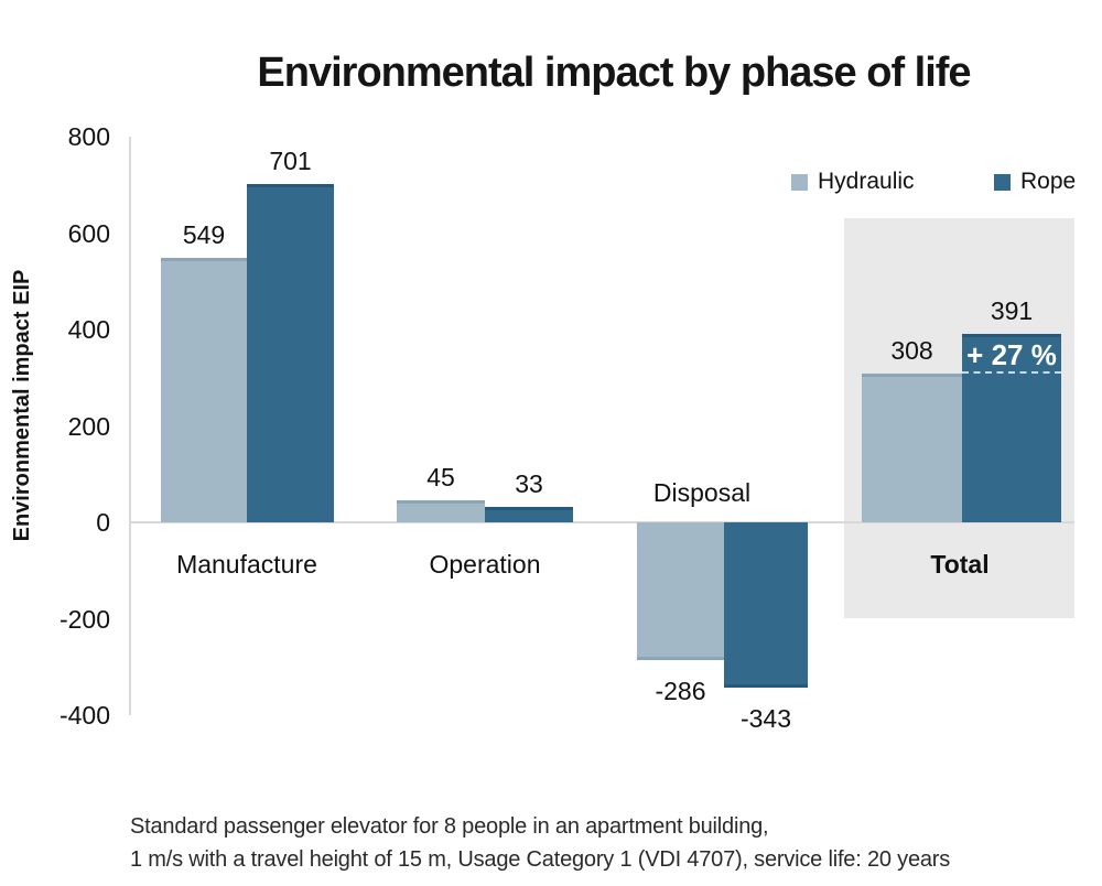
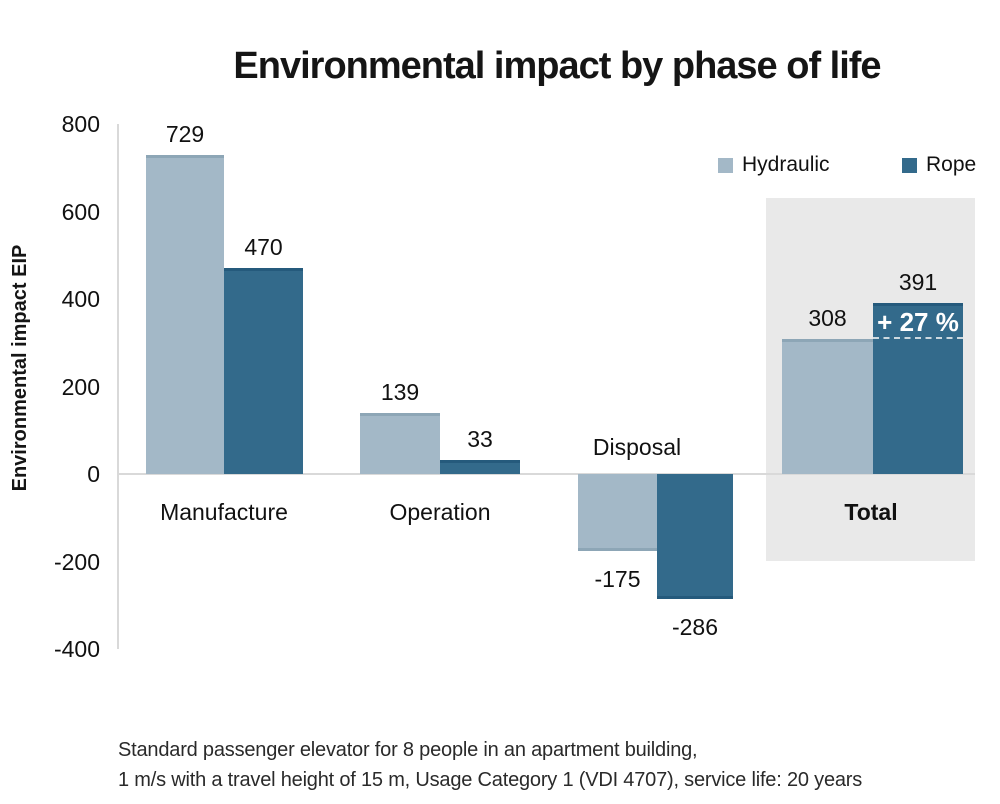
Hydraulic/Manufacture: 549 -> 729
Rope/Manufacture: 701 -> 470
Hydraulic/Operation: 45 -> 139
Hydraulic/Disposal: -286 -> -175
Rope/Disposal: -343 -> -286
